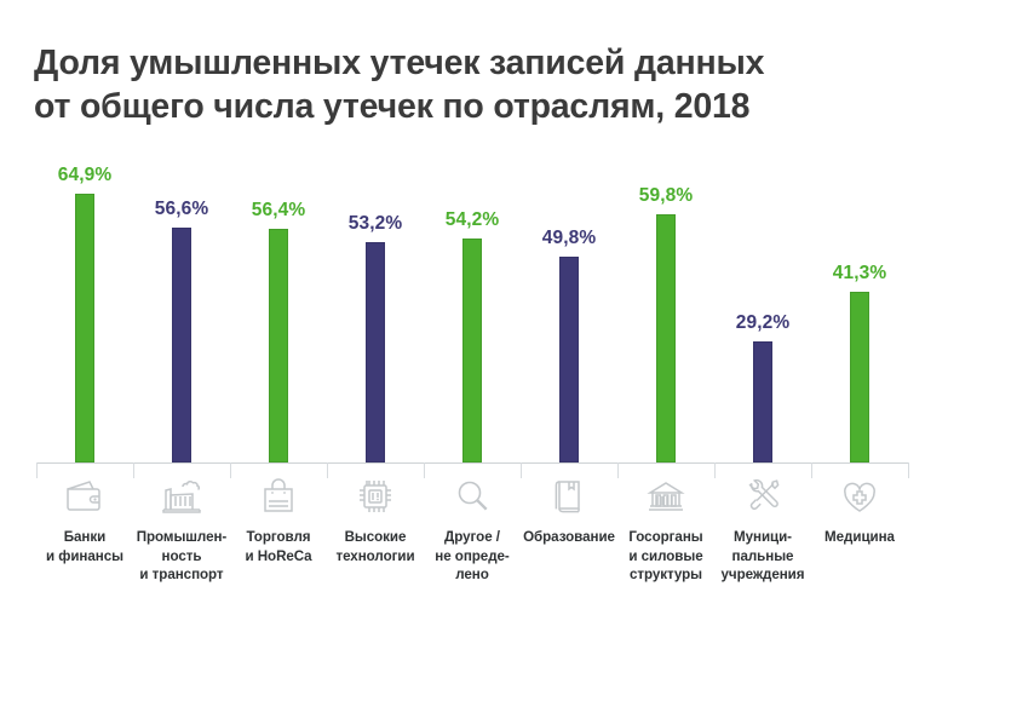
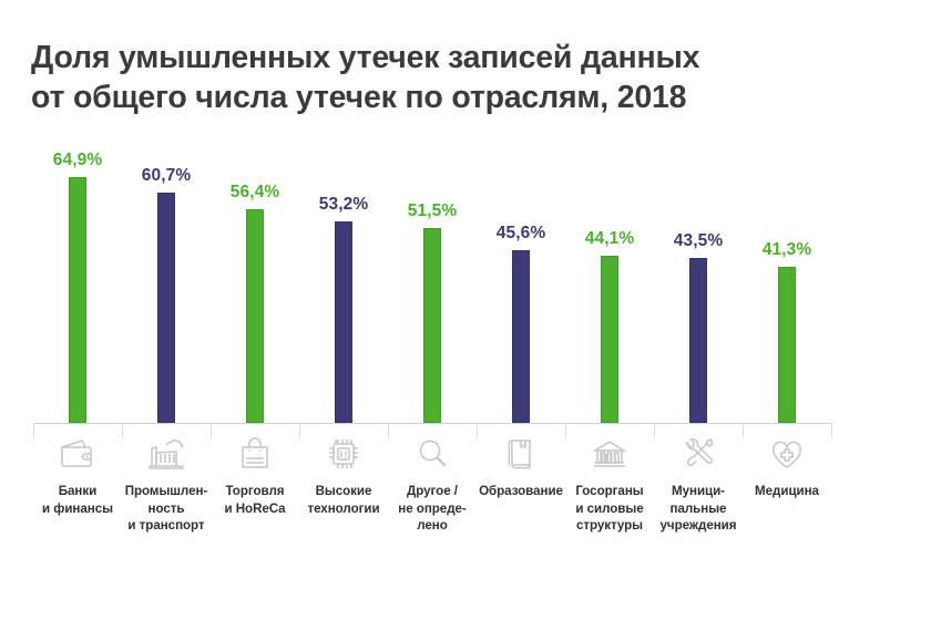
Промышлен- ность и транспорт: 56,6% -> 60,7%
Другое / не опреде- лено: 54,2% -> 51,5%
Образование: 49,8% -> 45,6%
Госорганы и силовые структуры: 59,8% -> 44,1%
Муници- пальные учреждения: 29,2% -> 43,5%
